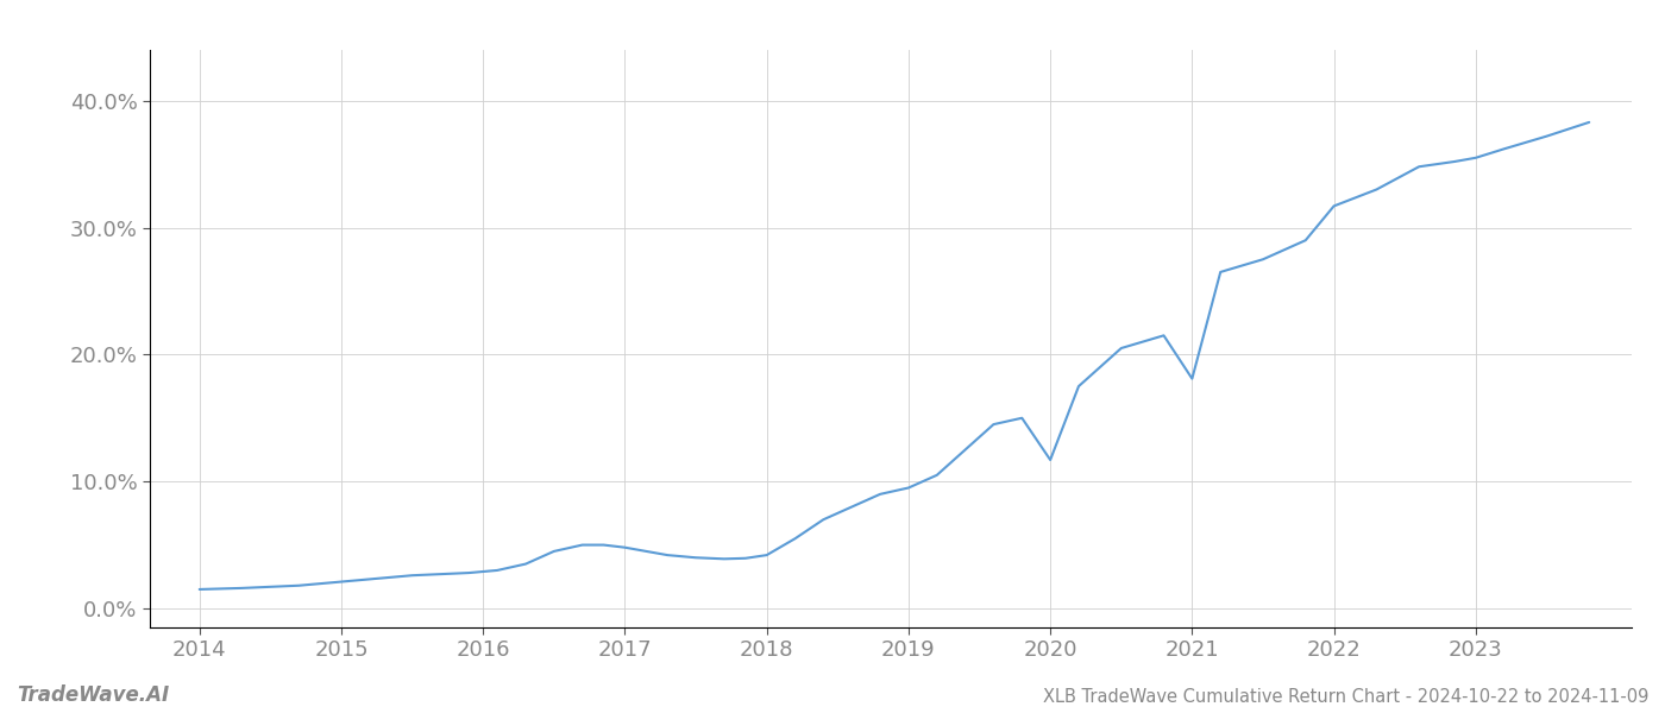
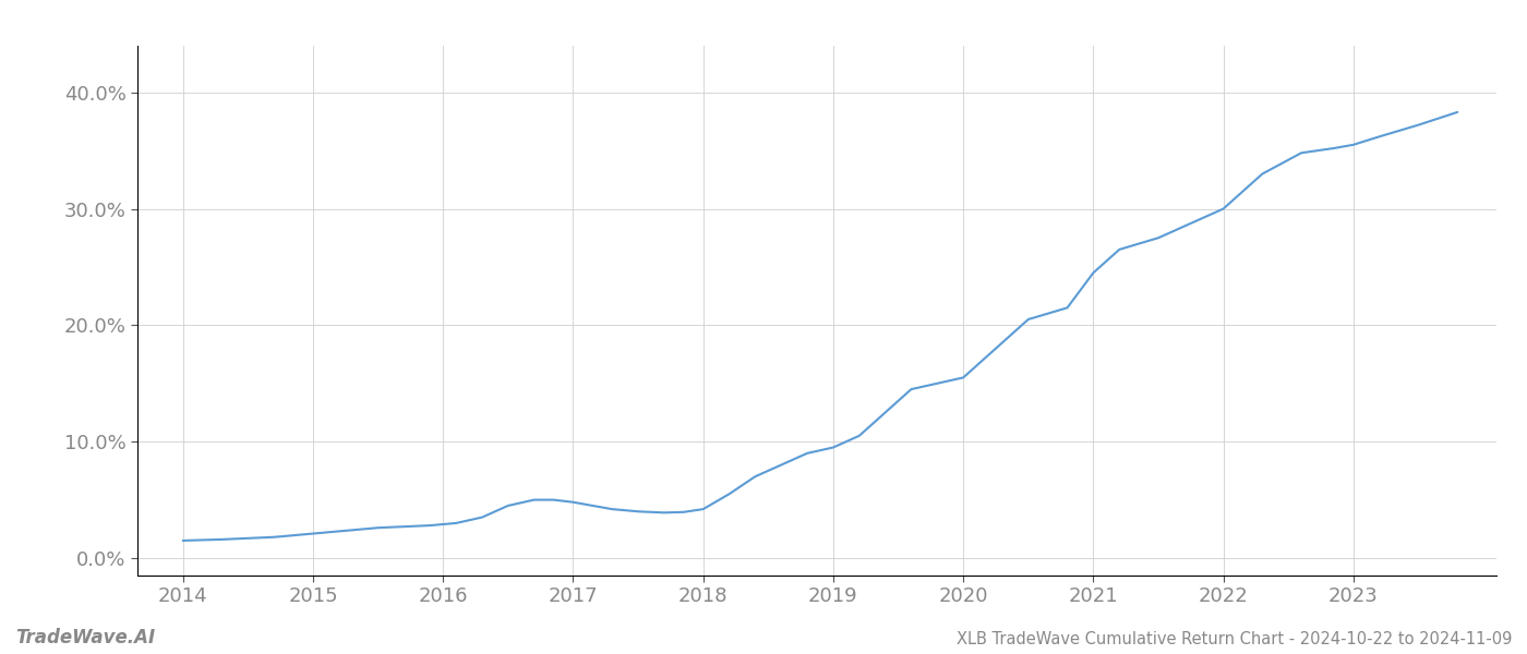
2020: 11.7% -> 15.5%
2021: 18.1% -> 24.5%
2022: 31.7% -> 30.0%
